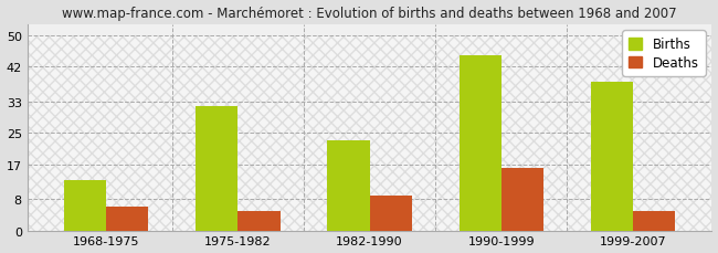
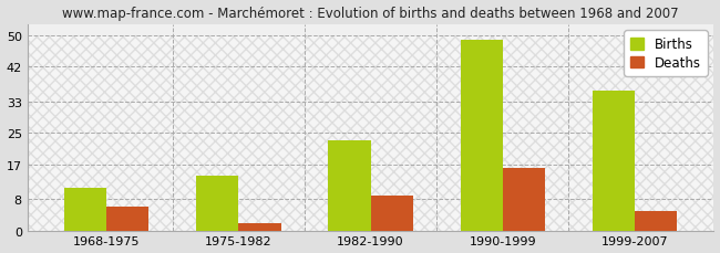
Births/1968-1975: 13 -> 11
Births/1975-1982: 32 -> 14
Deaths/1975-1982: 5 -> 2
Births/1990-1999: 45 -> 49
Births/1999-2007: 38 -> 36
